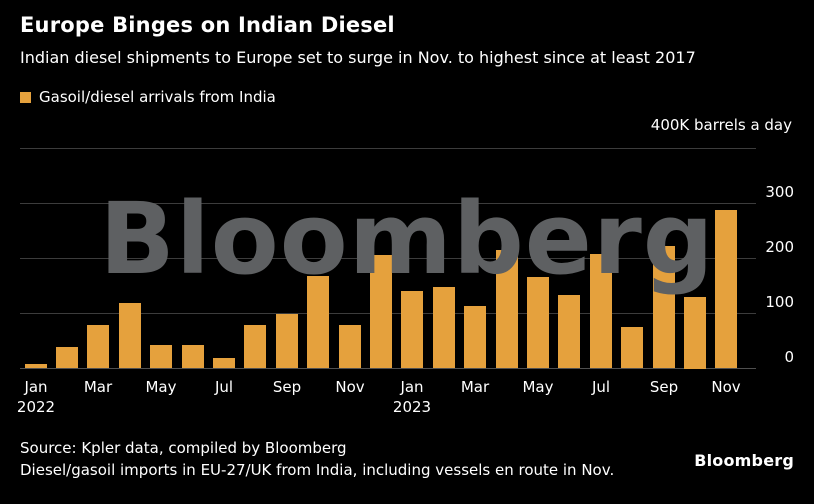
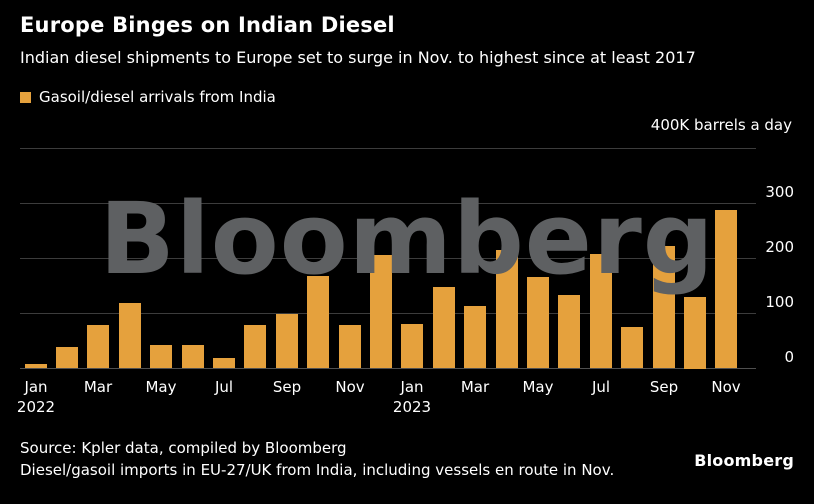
Jan 2023: 140 -> 80
